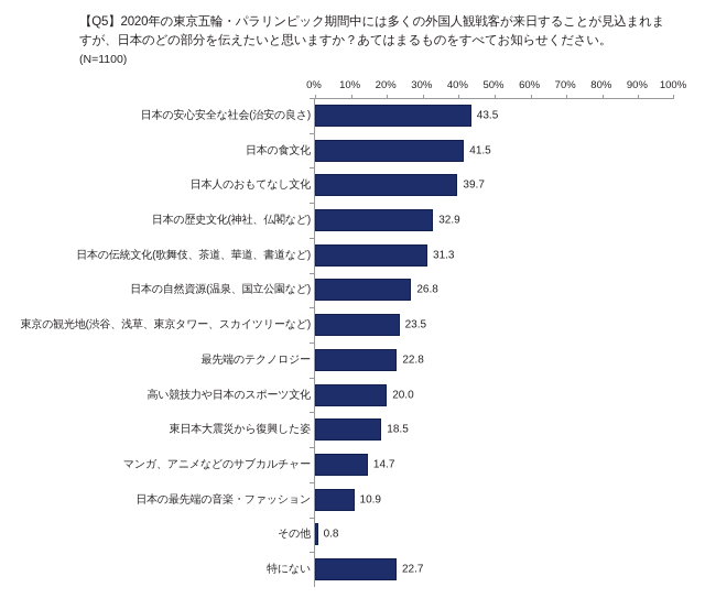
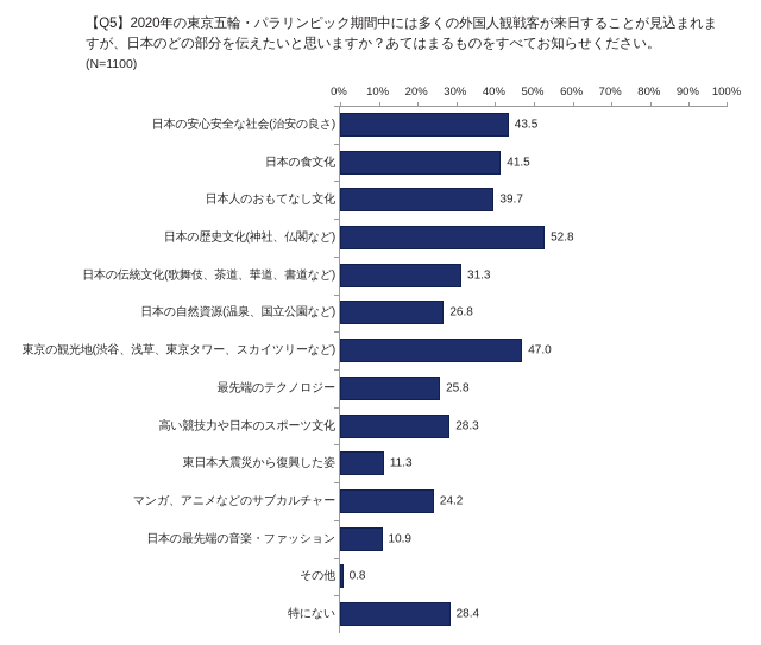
日本の歴史文化(神社、仏閣など): 32.9 -> 52.8
東京の観光地(渋谷、浅草、東京タワー、スカイツリーなど): 23.5 -> 47.0
最先端のテクノロジー: 22.8 -> 25.8
高い競技力や日本のスポーツ文化: 20.0 -> 28.3
東日本大震災から復興した姿: 18.5 -> 11.3
マンガ、アニメなどのサブカルチャー: 14.7 -> 24.2
特にない: 22.7 -> 28.4
